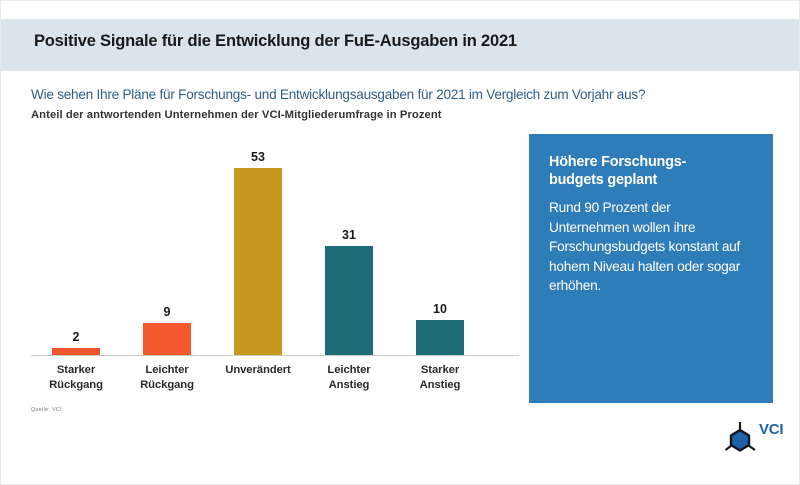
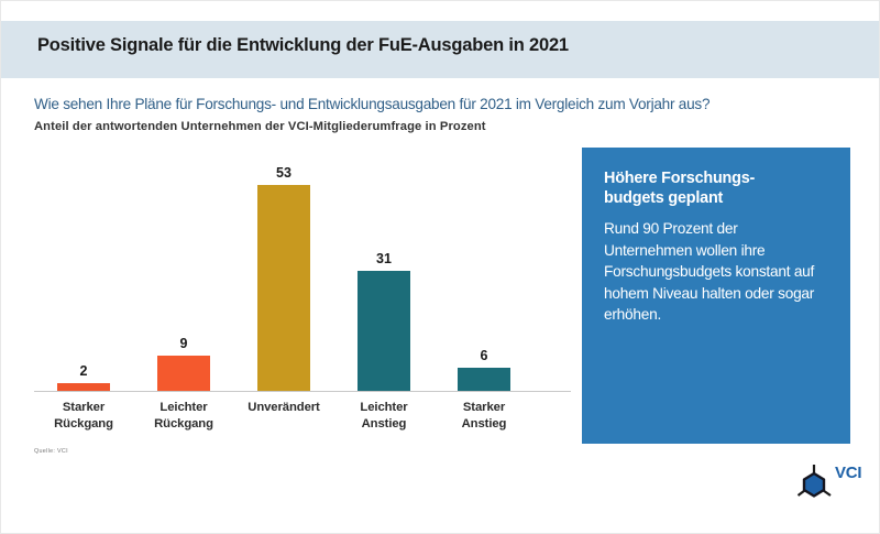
Starker Anstieg: 10 -> 6
